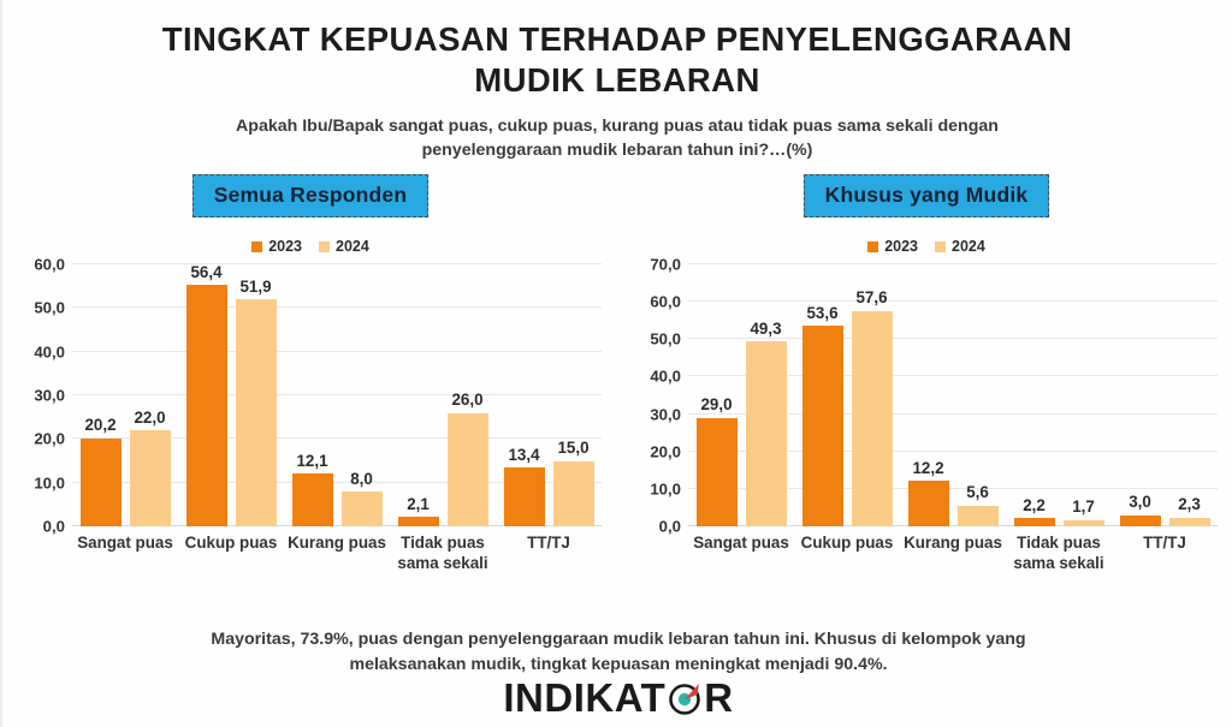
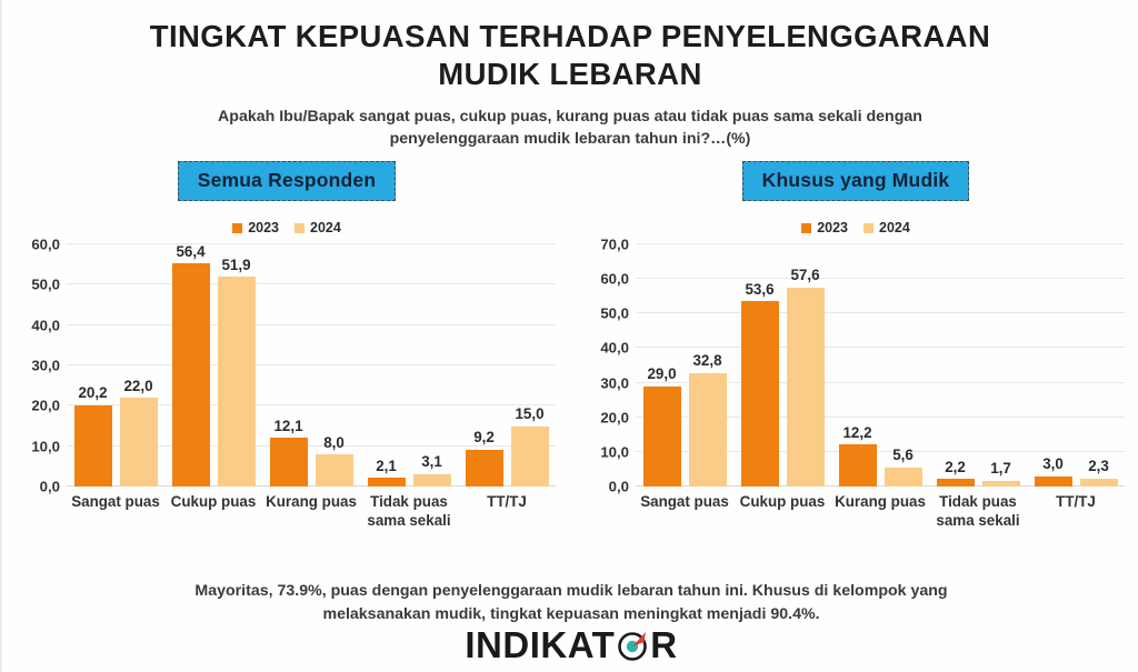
Semua Responden/2024/Tidak puas sama sekali: 26,0 -> 3,1
Semua Responden/2023/TT/TJ: 13,4 -> 9,2
Khusus yang Mudik/2024/Sangat puas: 49,3 -> 32,8
